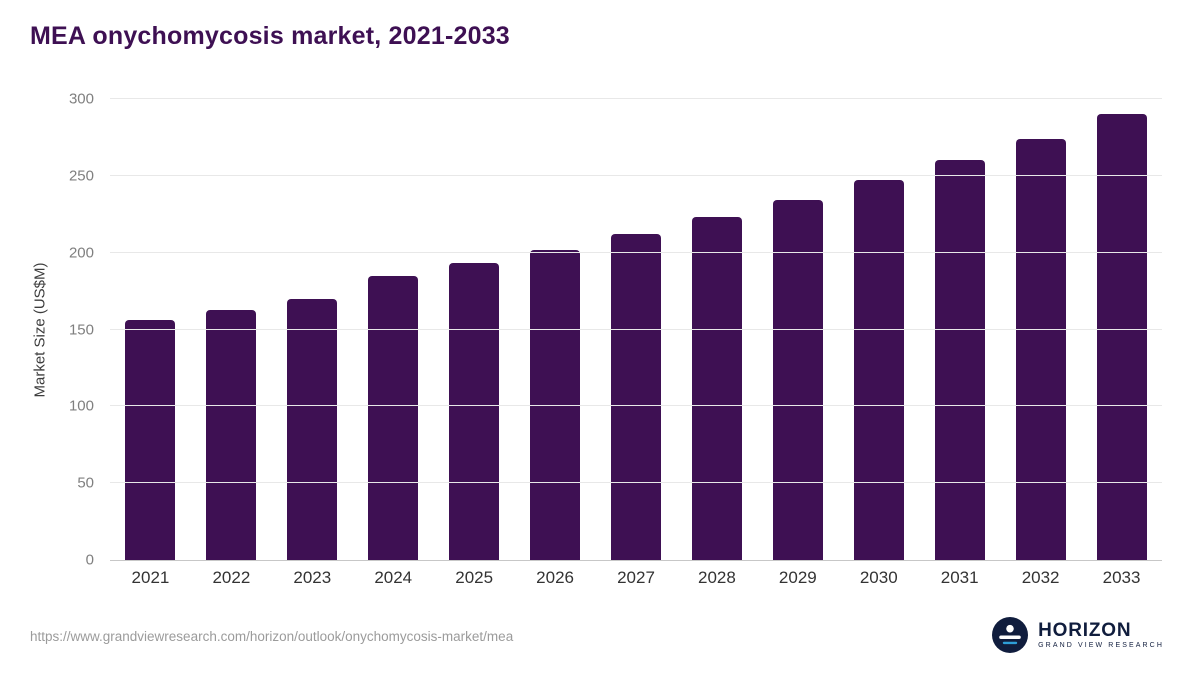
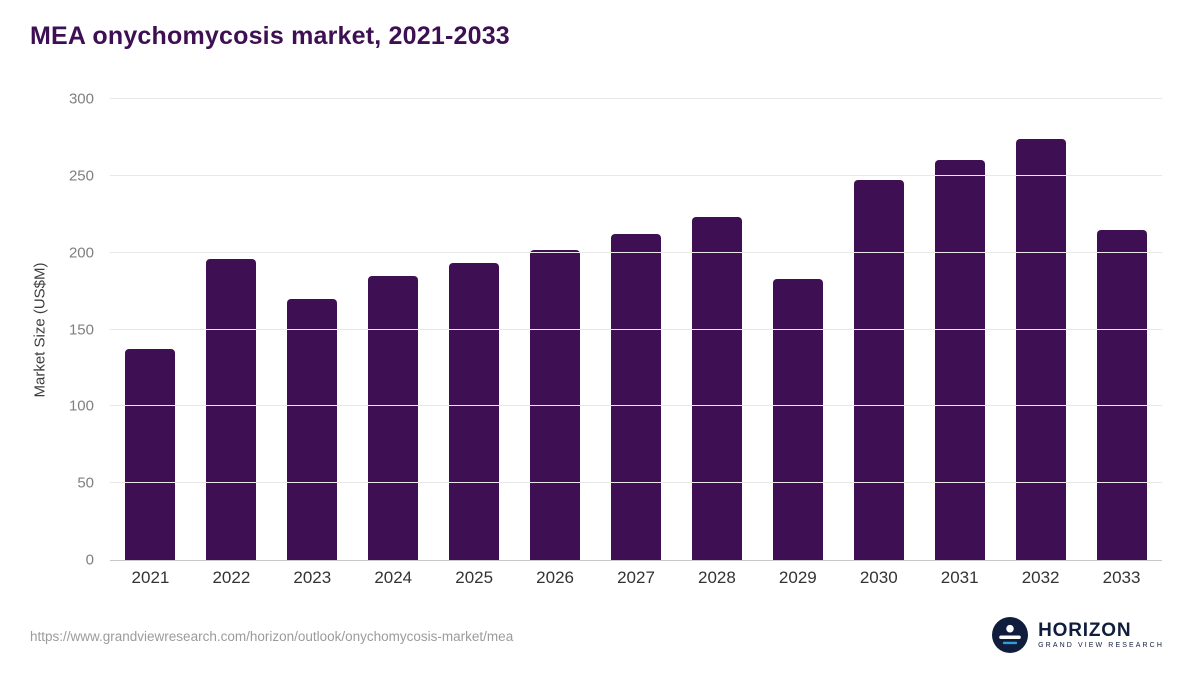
2021: 156 -> 137
2022: 163 -> 196
2029: 234 -> 183
2033: 290 -> 215
